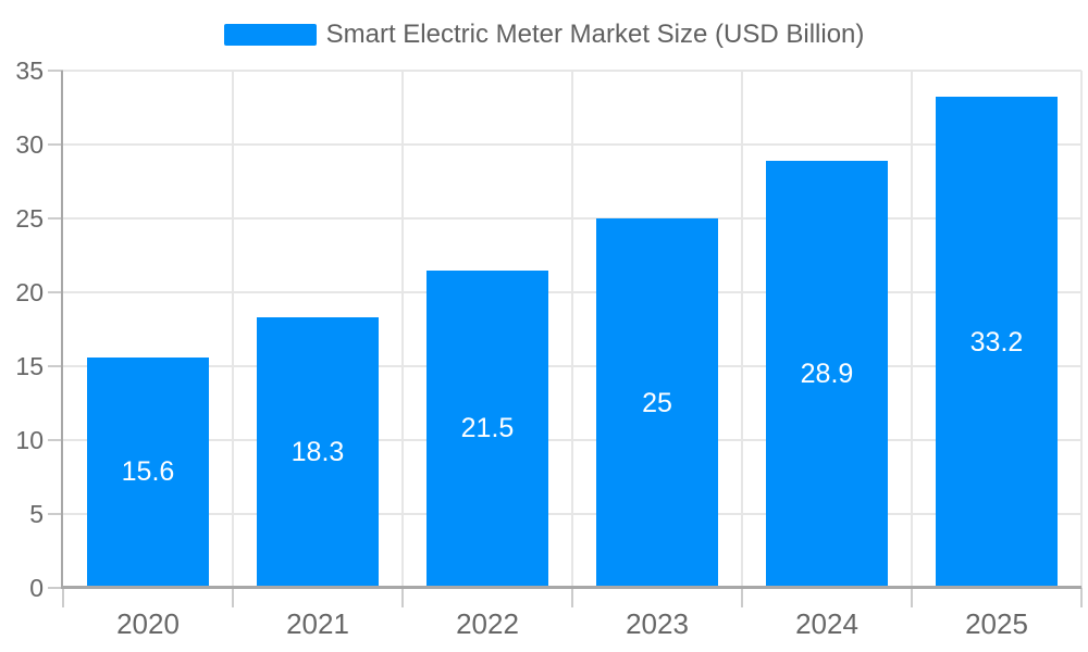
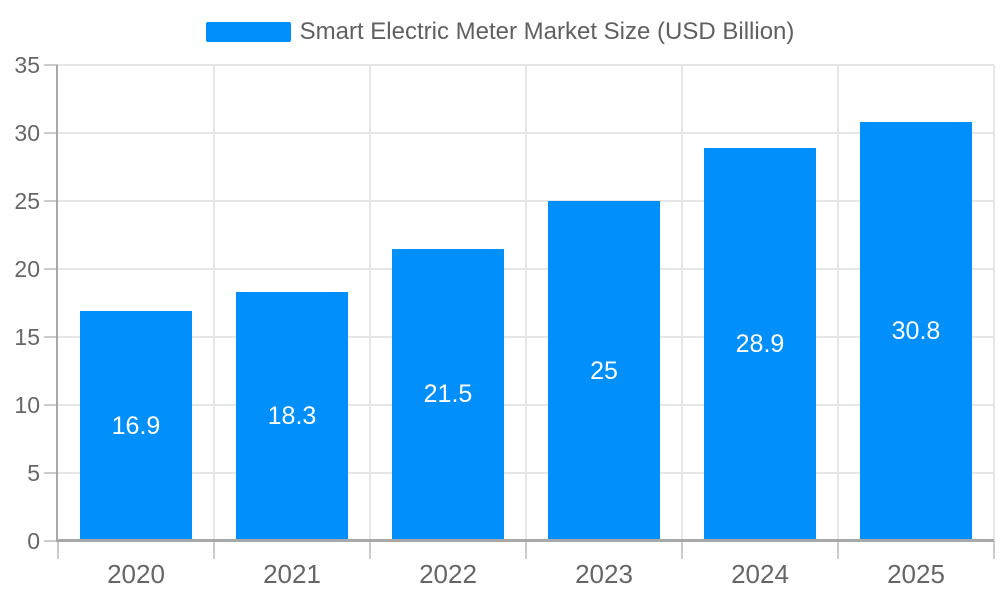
2020: 15.6 -> 16.9
2025: 33.2 -> 30.8
